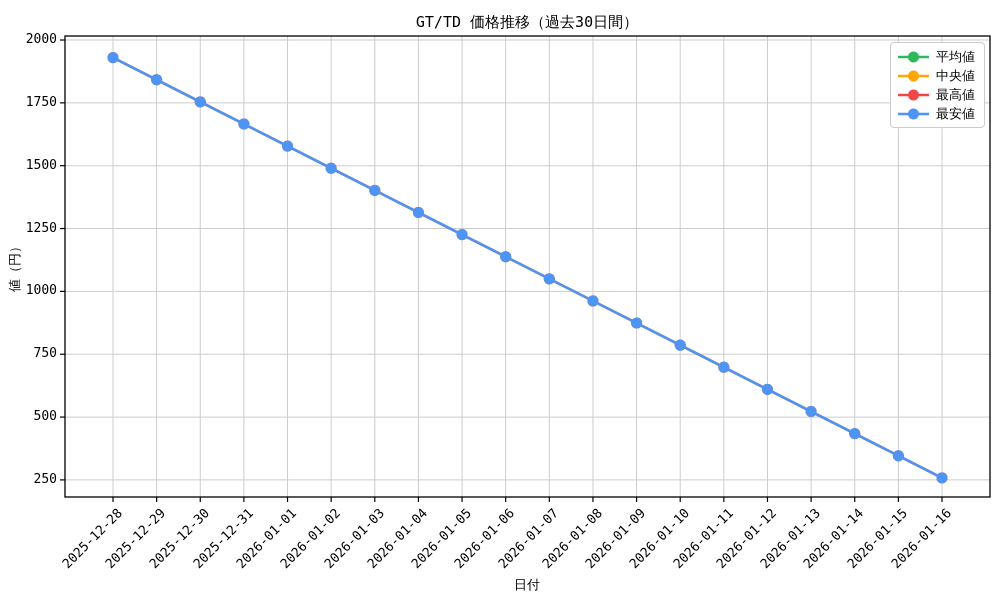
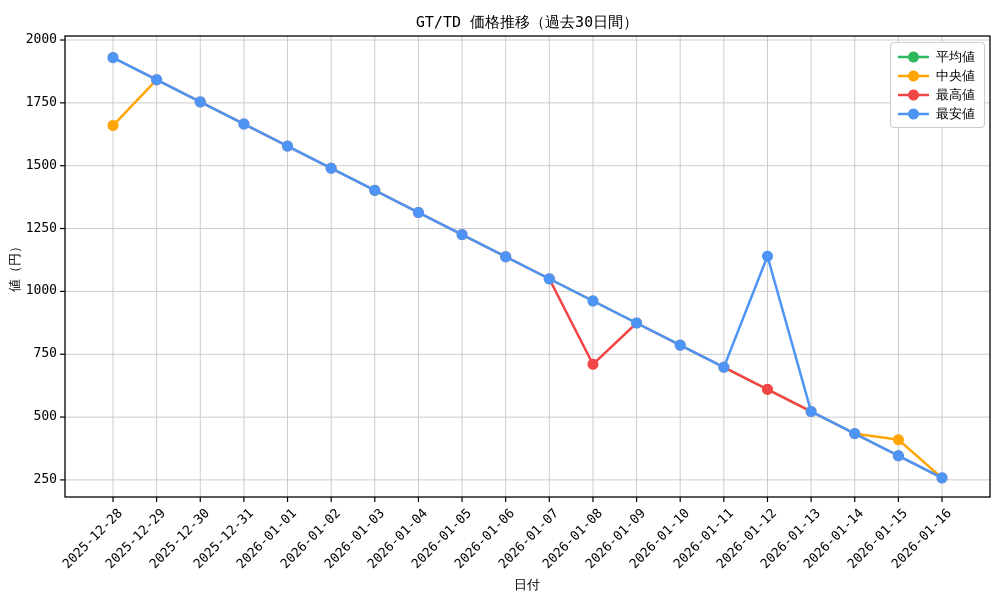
中央値/2025-12-28: 1930 -> 1660
最高値/2026-01-08: 960 -> 710
最安値/2026-01-12: 610 -> 1140
中央値/2026-01-15: 350 -> 410
